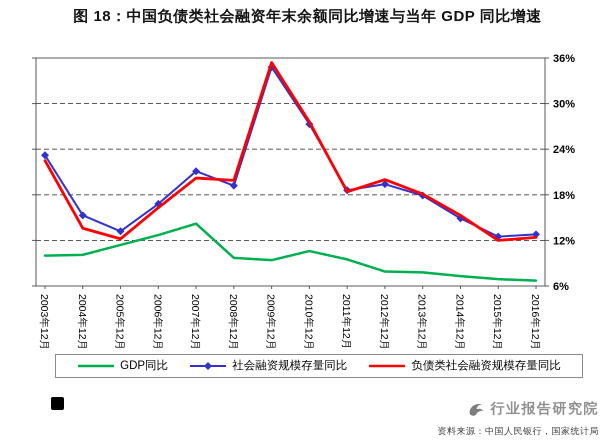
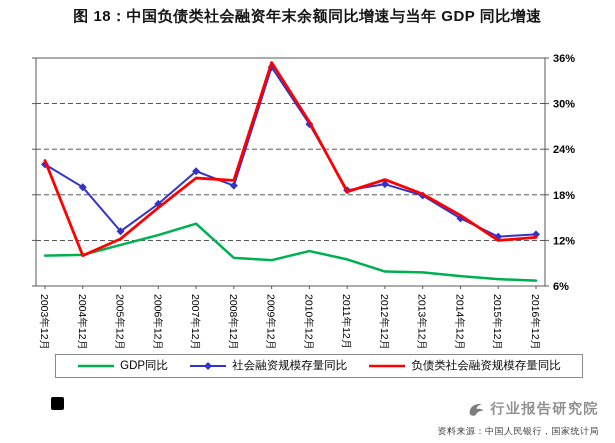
社会融资规模存量同比/2003年12月: 23% -> 22%
社会融资规模存量同比/2004年12月: 15% -> 19%
负债类社会融资规模存量同比/2004年12月: 14% -> 10%
